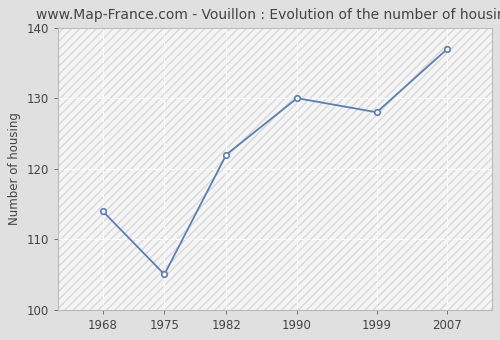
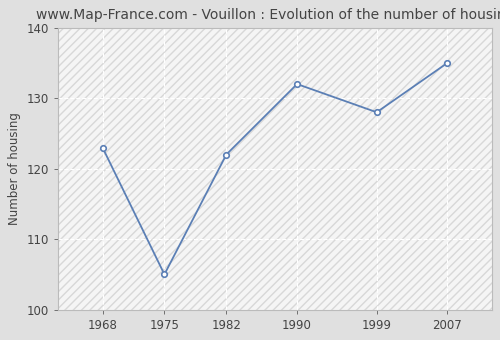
1968: 114 -> 123
1990: 130 -> 132
2007: 137 -> 135
